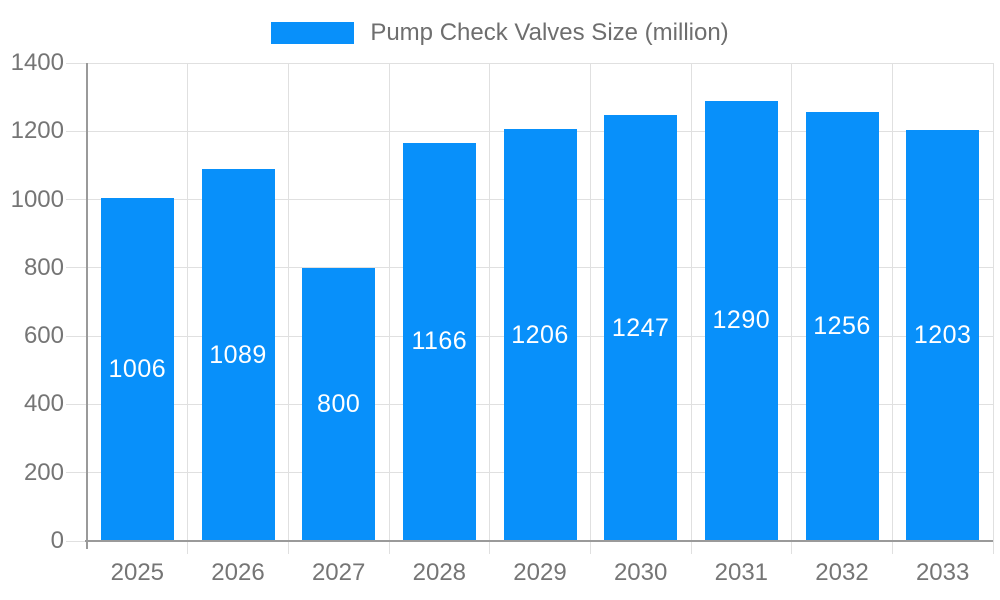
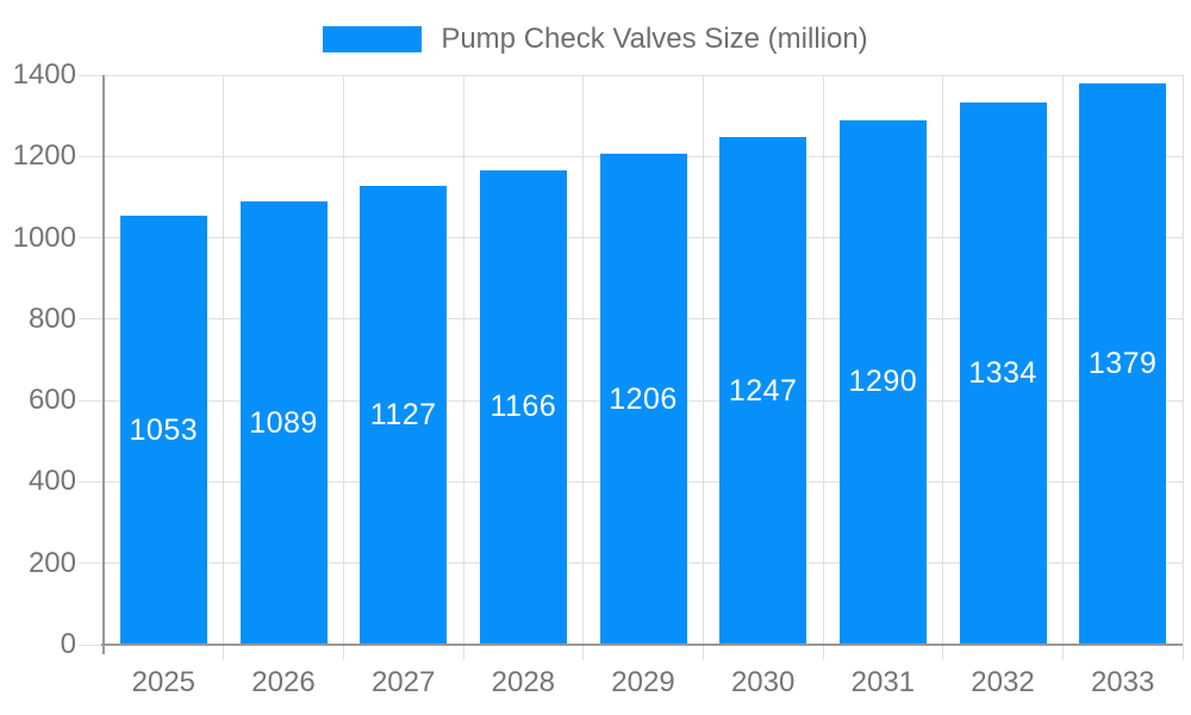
2025: 1006 -> 1053
2027: 800 -> 1127
2032: 1256 -> 1334
2033: 1203 -> 1379
